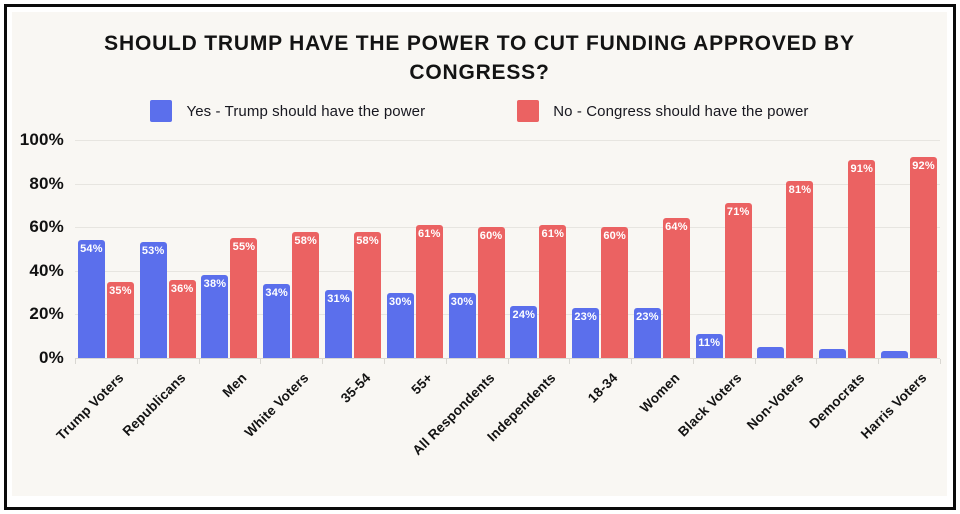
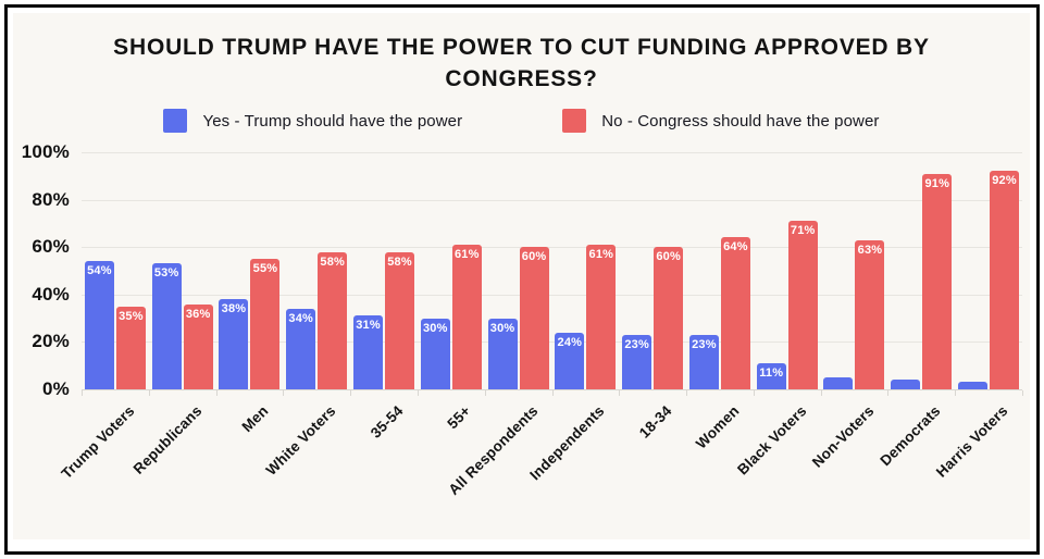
No - Congress should have the power/Non-Voters: 81% -> 63%
